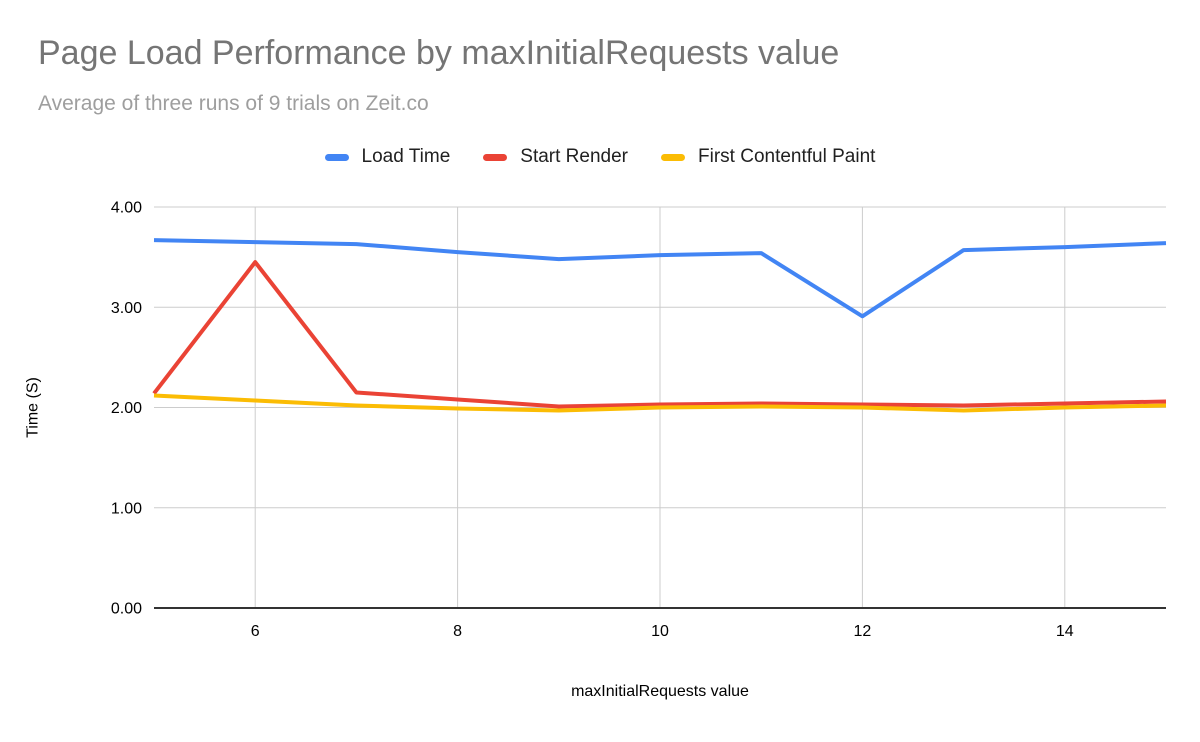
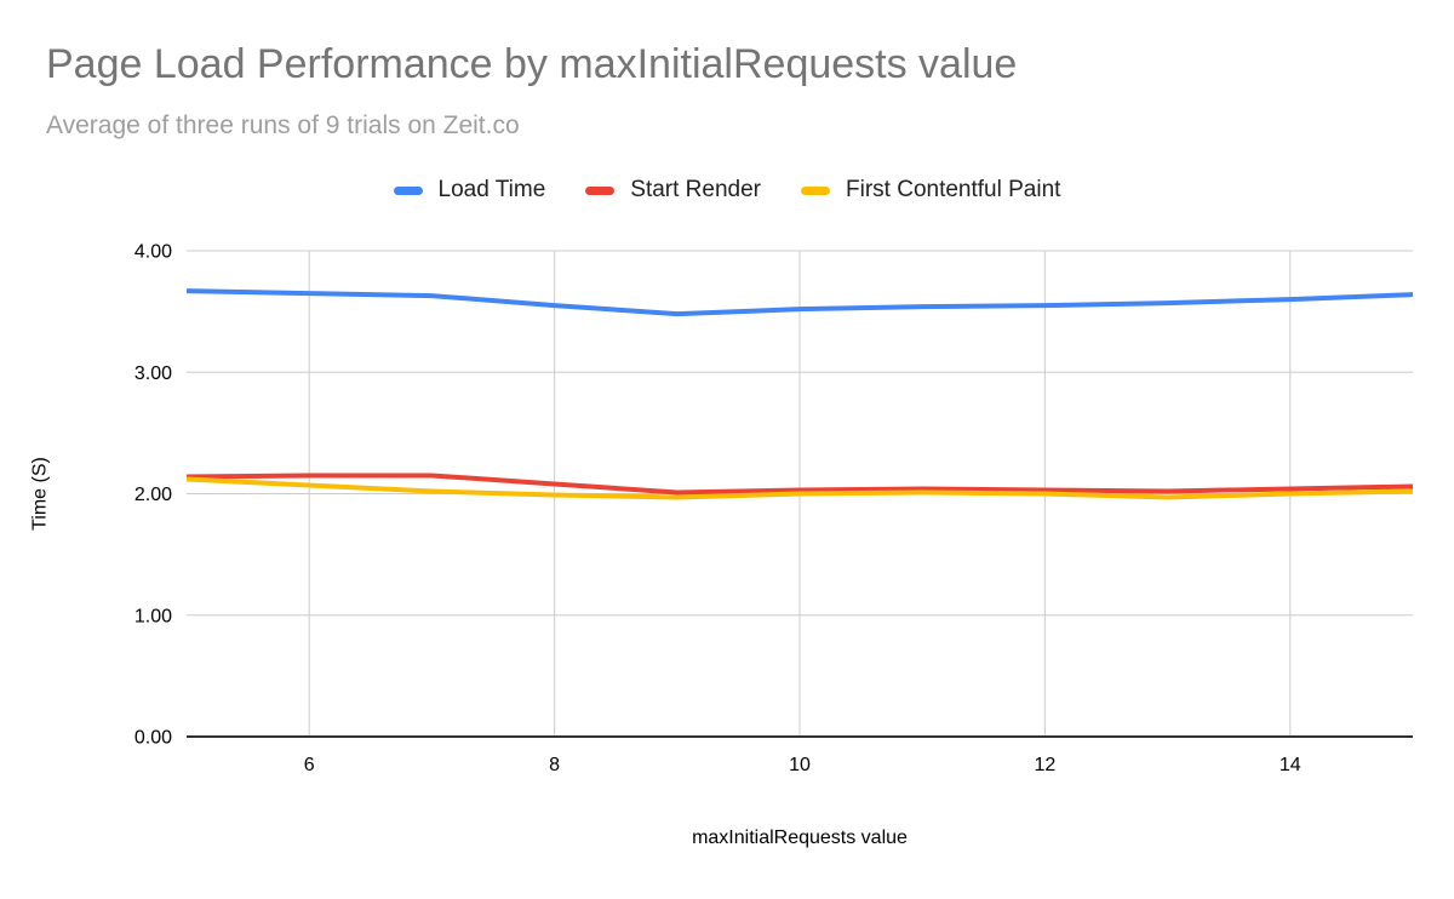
Start Render/6: 3.45 -> 2.15
Load Time/12: 2.91 -> 3.55
